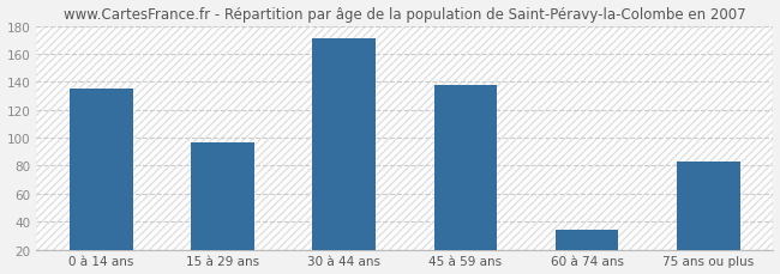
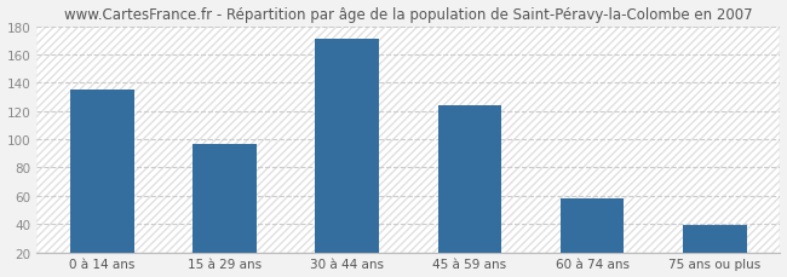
45 à 59 ans: 138 -> 124
60 à 74 ans: 34 -> 58
75 ans ou plus: 83 -> 39
